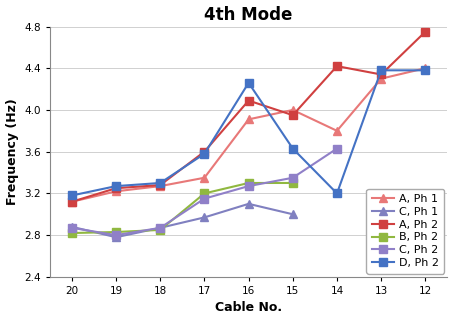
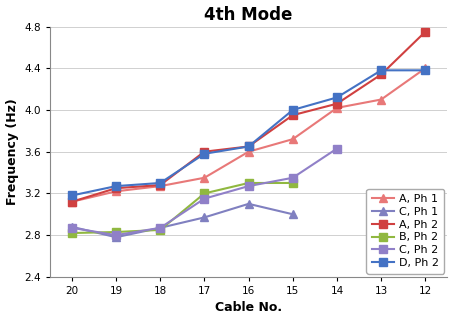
A, Ph 1/16: 3.91 -> 3.60
A, Ph 2/16: 4.09 -> 3.65
D, Ph 2/16: 4.26 -> 3.65
A, Ph 1/15: 4.00 -> 3.72
D, Ph 2/15: 3.63 -> 4.00
A, Ph 1/14: 3.80 -> 4.02
A, Ph 2/14: 4.42 -> 4.06
D, Ph 2/14: 3.20 -> 4.12
A, Ph 1/13: 4.30 -> 4.10
